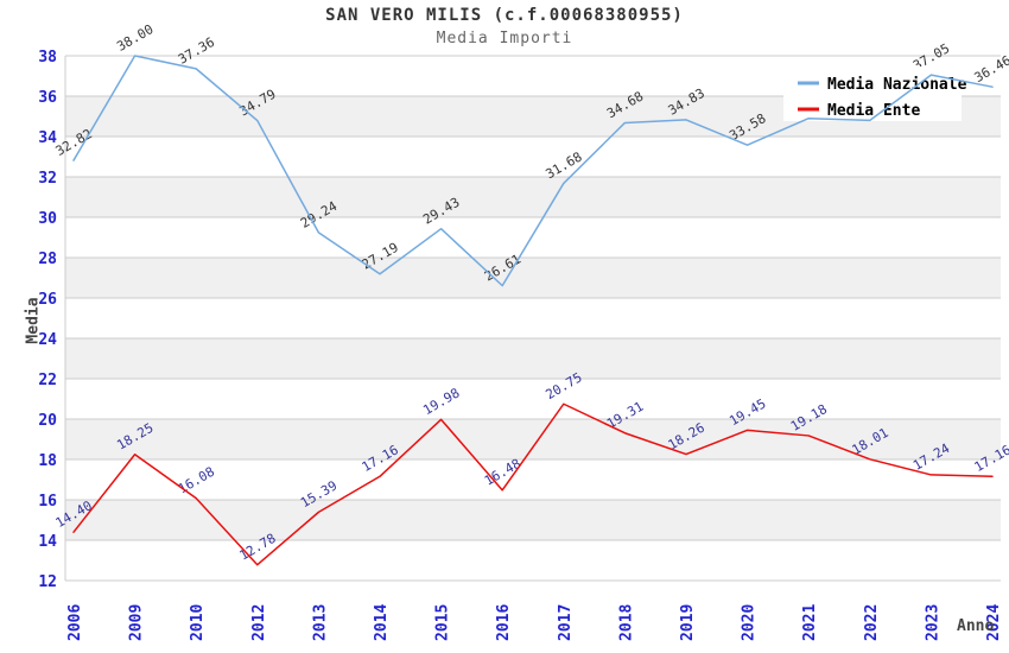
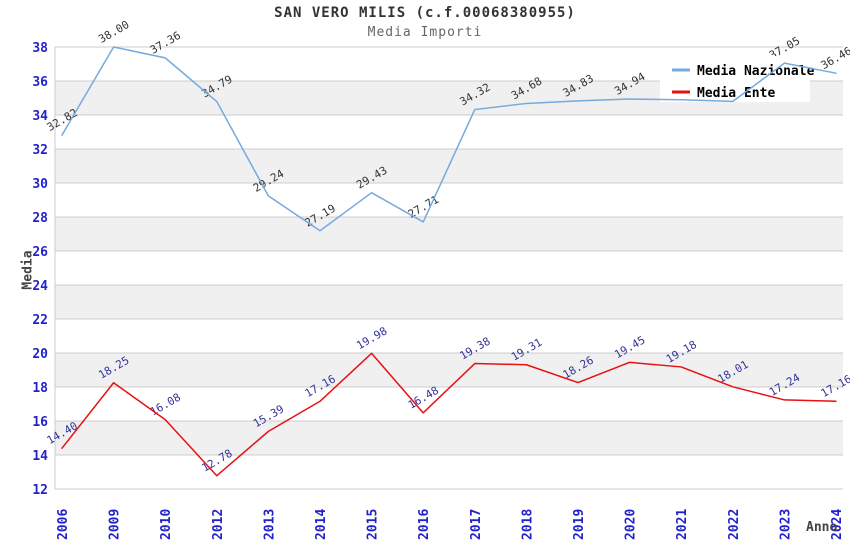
Media Nazionale/2016: 26.61 -> 27.71
Media Nazionale/2017: 31.68 -> 34.32
Media Ente/2017: 20.75 -> 19.38
Media Nazionale/2020: 33.58 -> 34.94
